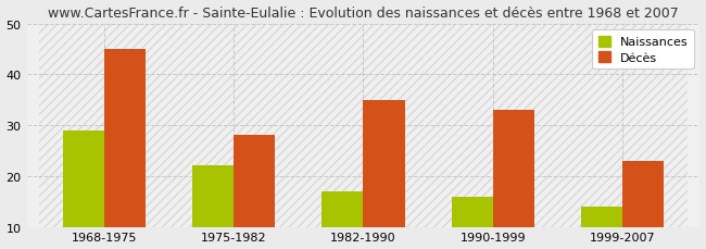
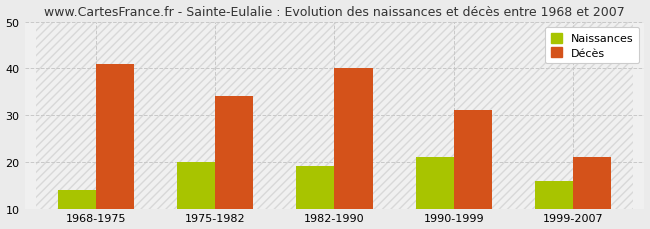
Naissances/1968-1975: 29 -> 14
Décès/1968-1975: 45 -> 41
Naissances/1975-1982: 22 -> 20
Décès/1975-1982: 28 -> 34
Naissances/1982-1990: 17 -> 19
Décès/1982-1990: 35 -> 40
Naissances/1990-1999: 16 -> 21
Décès/1990-1999: 33 -> 31
Naissances/1999-2007: 14 -> 16
Décès/1999-2007: 23 -> 21
